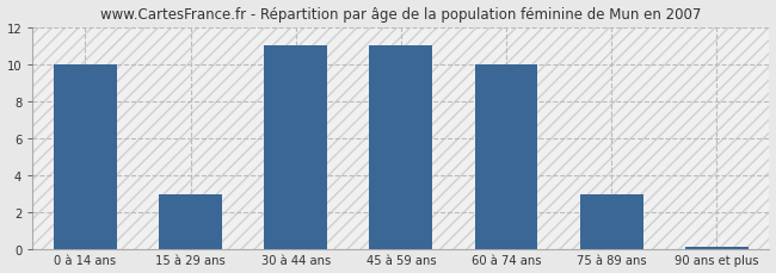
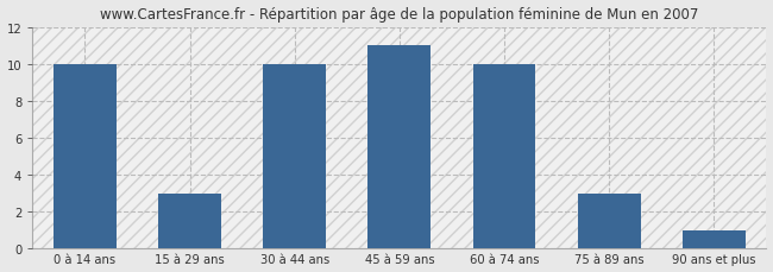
30 à 44 ans: 11.0 -> 10.0
90 ans et plus: 0.1 -> 1.0
